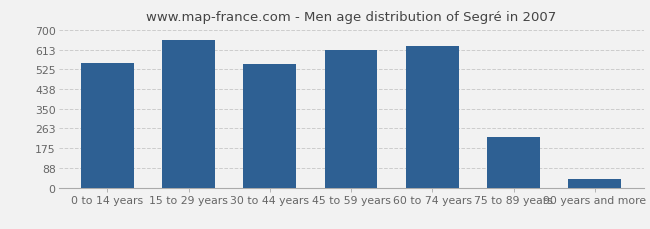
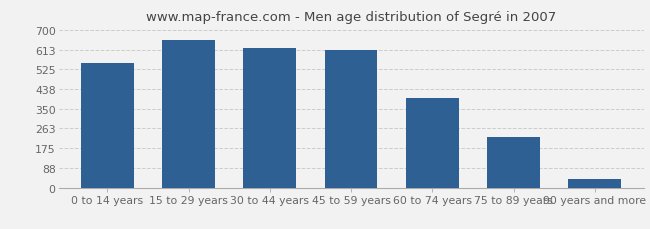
30 to 44 years: 550 -> 622
60 to 74 years: 630 -> 400
